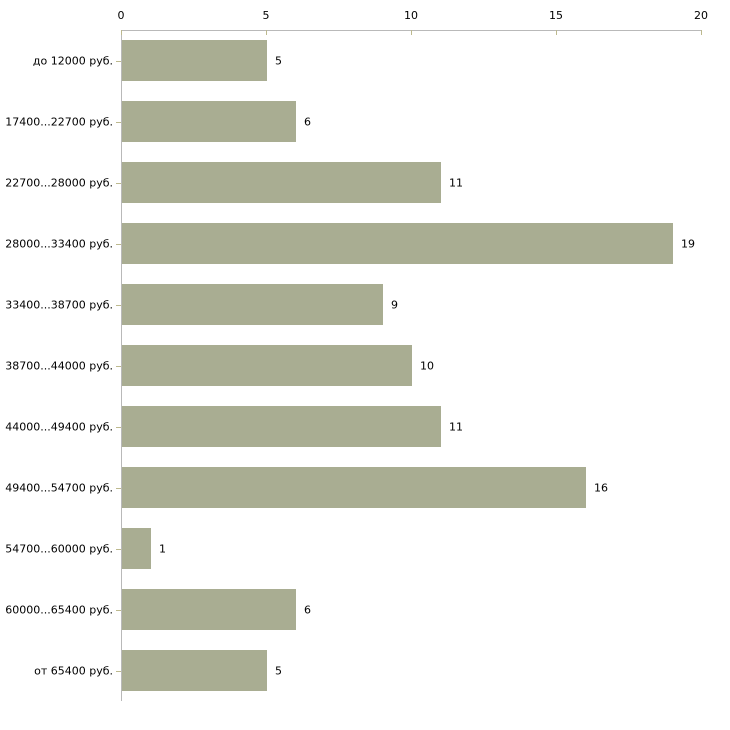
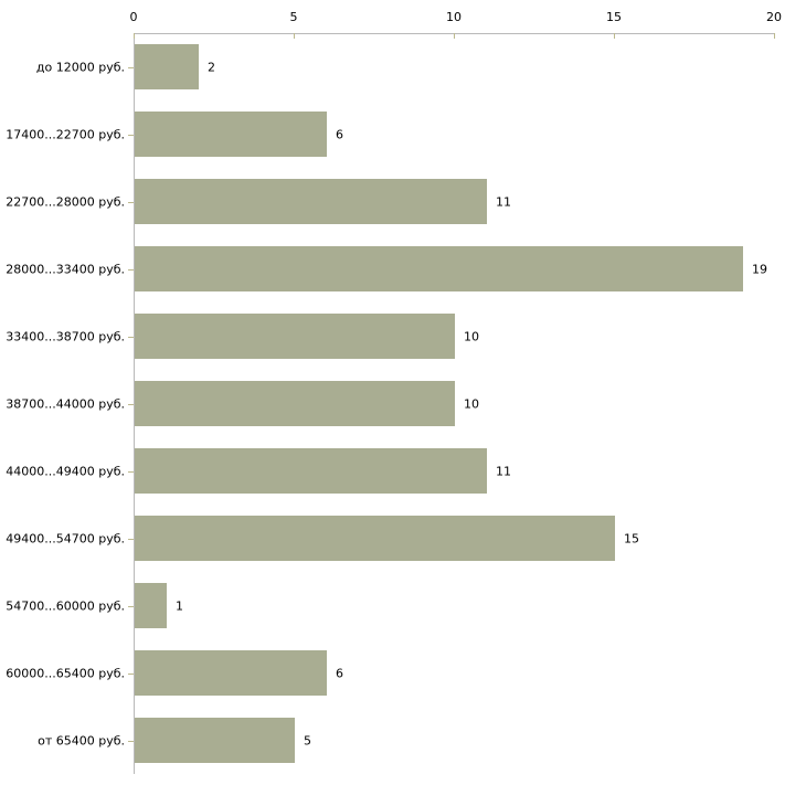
до 12000 руб.: 5 -> 2
33400...38700 руб.: 9 -> 10
49400...54700 руб.: 16 -> 15
